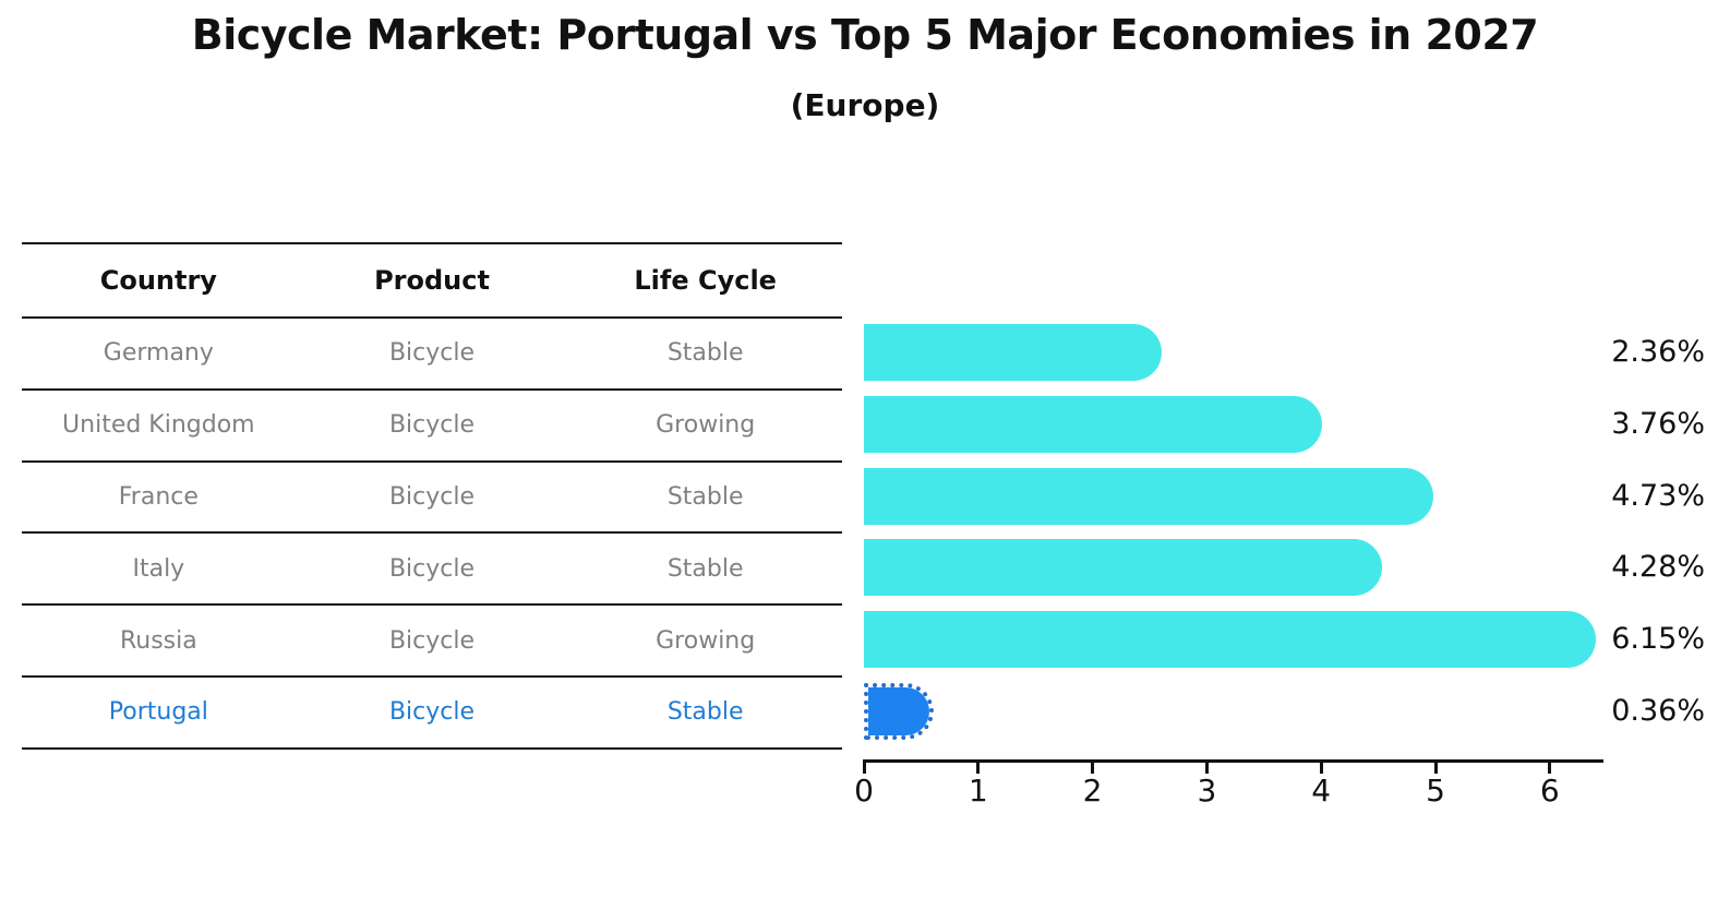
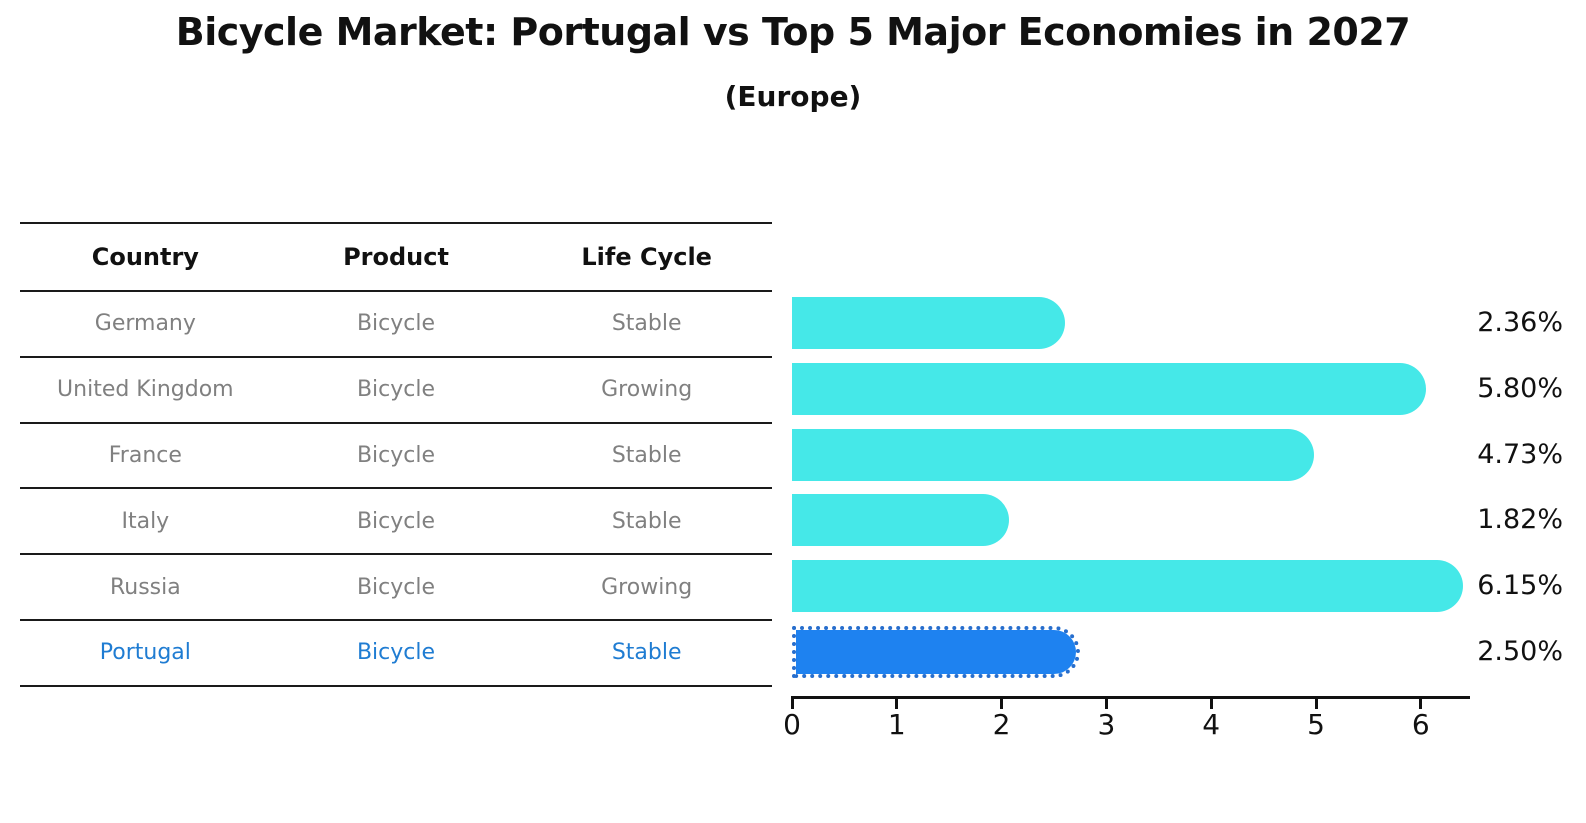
United Kingdom: 3.76% -> 5.80%
Italy: 4.28% -> 1.82%
Portugal: 0.36% -> 2.50%
